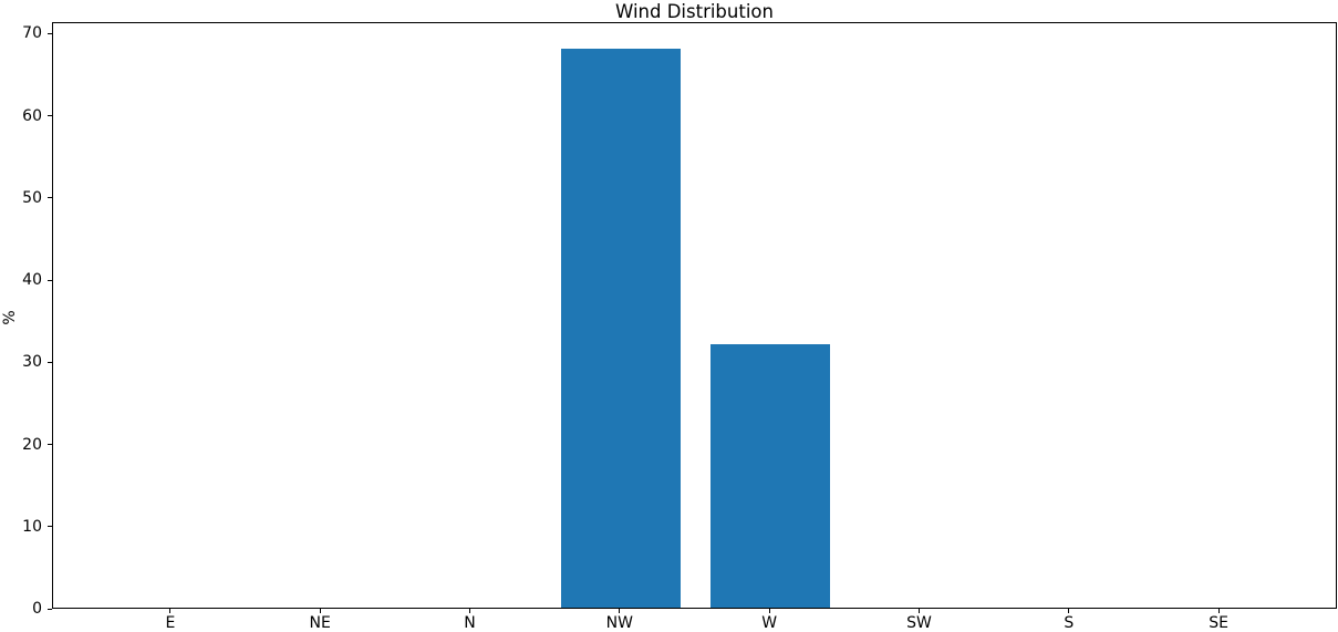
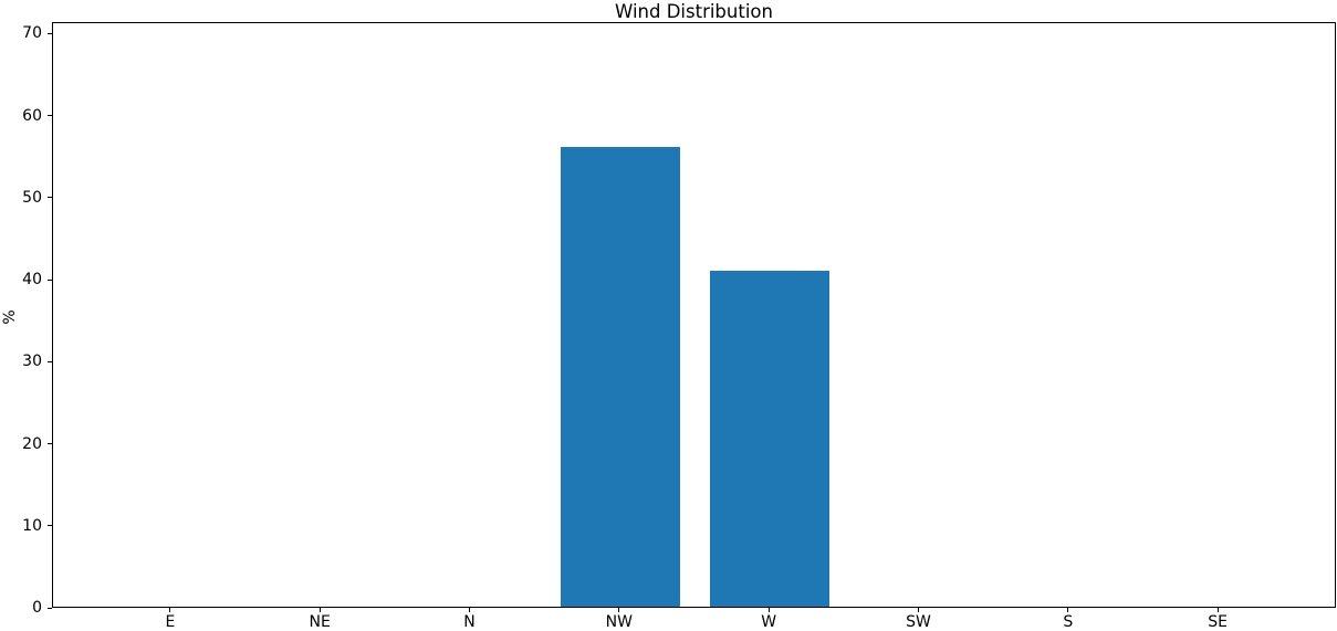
NW: 68 -> 56
W: 32 -> 41
